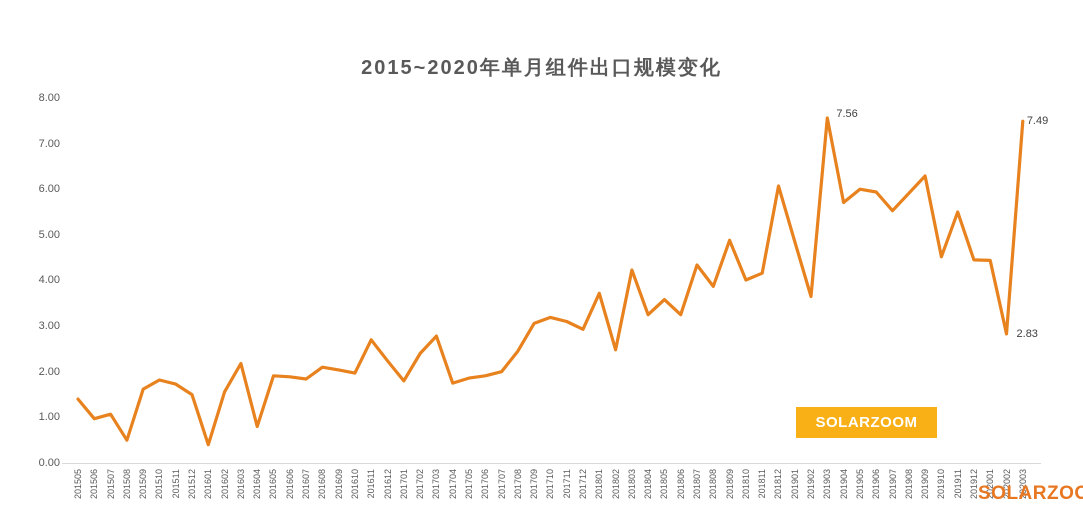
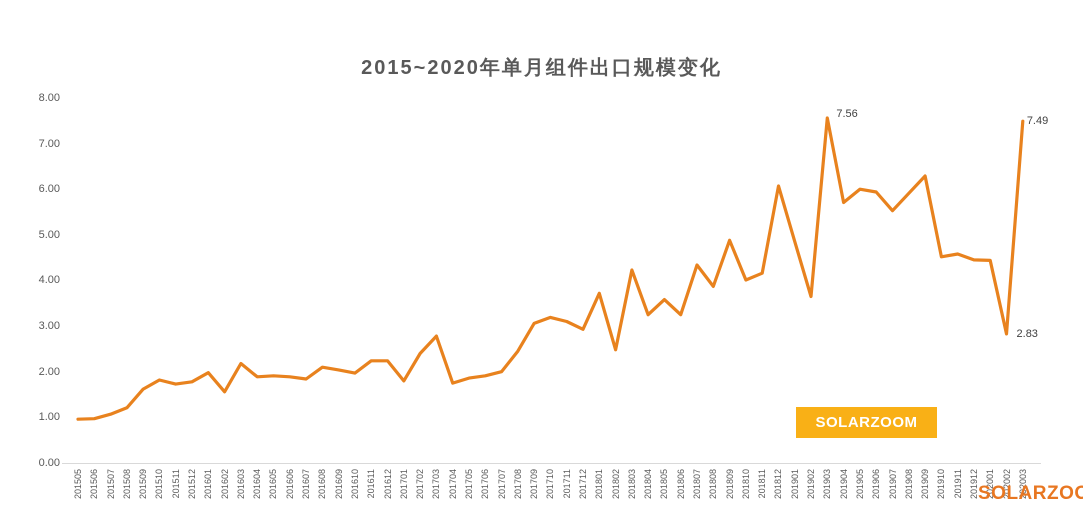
201505: 1.4 -> 1.0
201508: 0.5 -> 1.2
201512: 1.5 -> 1.8
201601: 0.4 -> 2.0
201604: 0.8 -> 1.9
201611: 2.7 -> 2.2
201911: 5.5 -> 4.6
